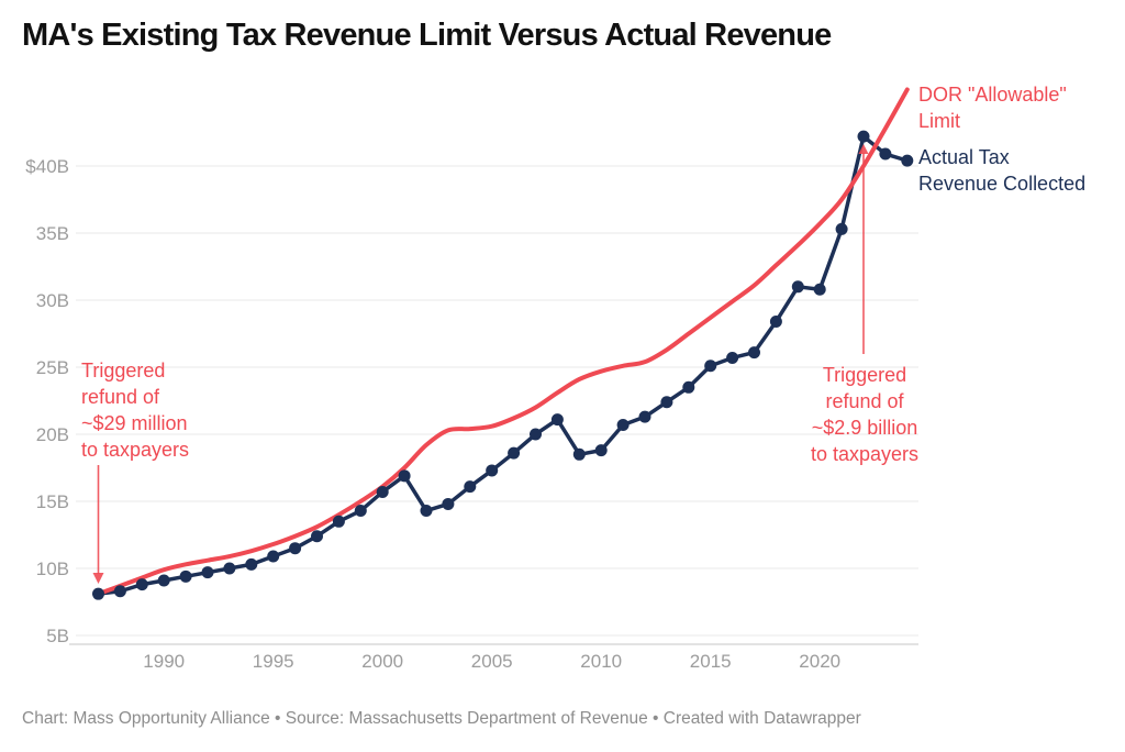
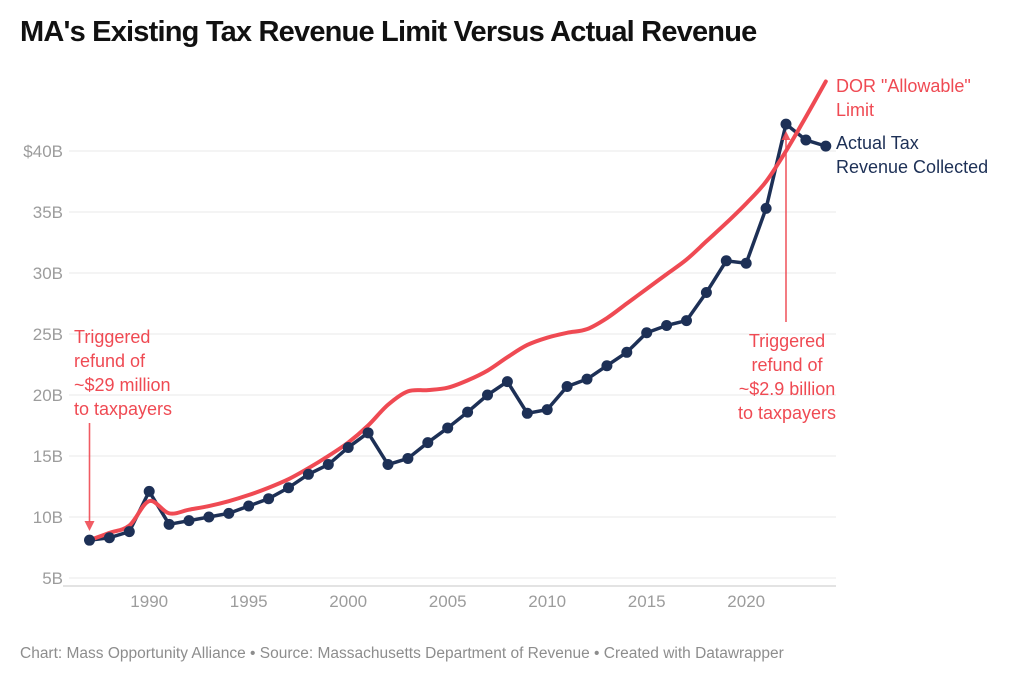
DOR "Allowable" Limit/1990: $9.9B -> $11.3B
Actual Tax Revenue Collected/1990: $9.1B -> $12.1B
